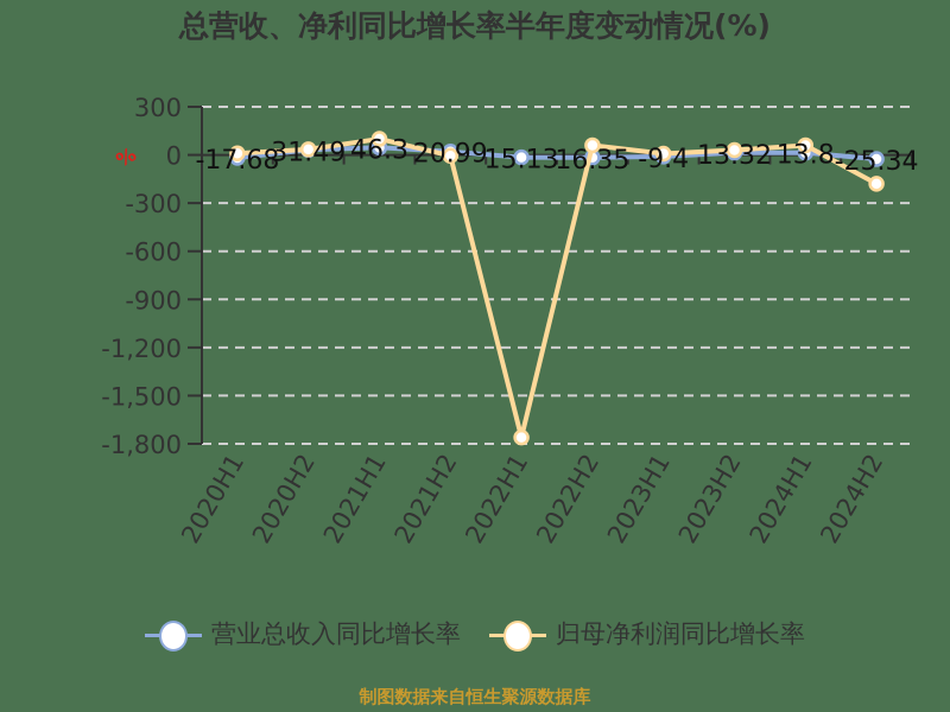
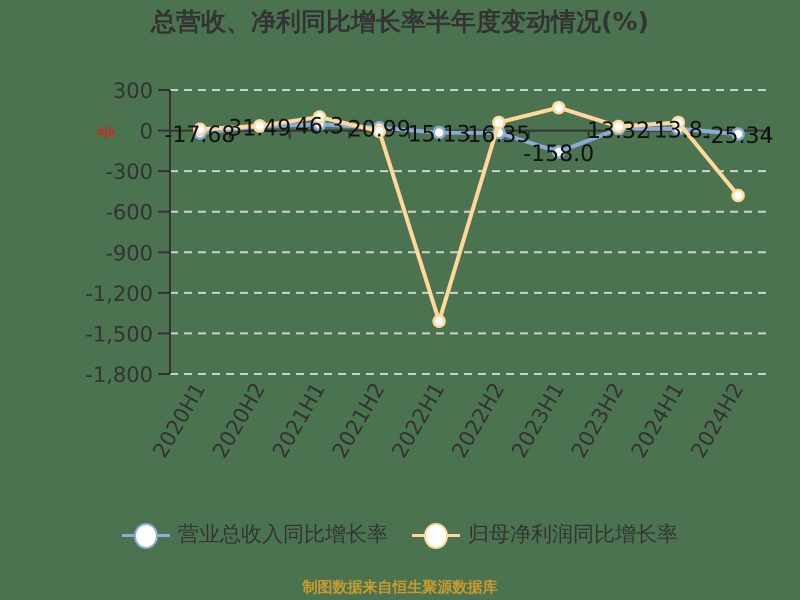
归母净利润同比增长率/2022H1: -1760 -> -1410
营业总收入同比增长率/2023H1: -9.4 -> -158.0
归母净利润同比增长率/2023H1: 10 -> 170
归母净利润同比增长率/2024H2: -180 -> -480
